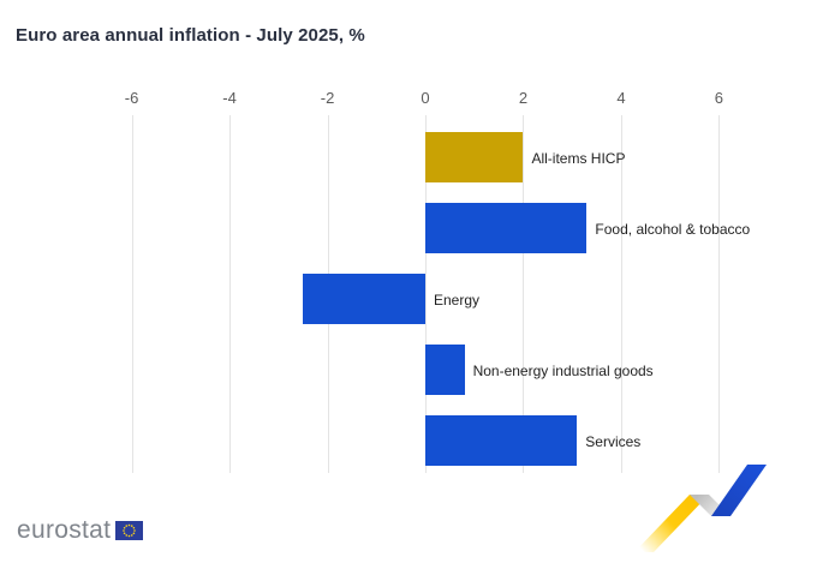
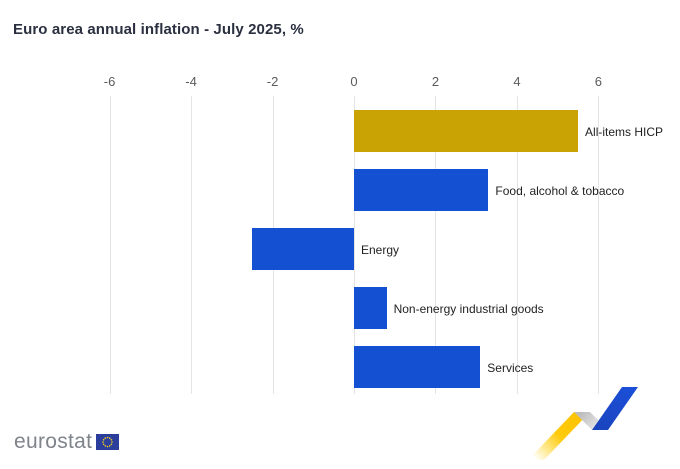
All-items HICP: 2.0 -> 5.5
